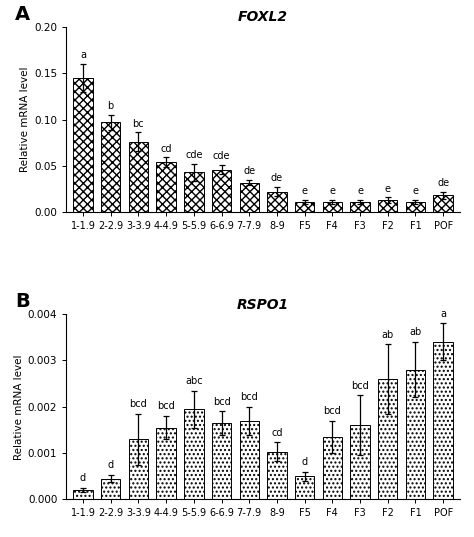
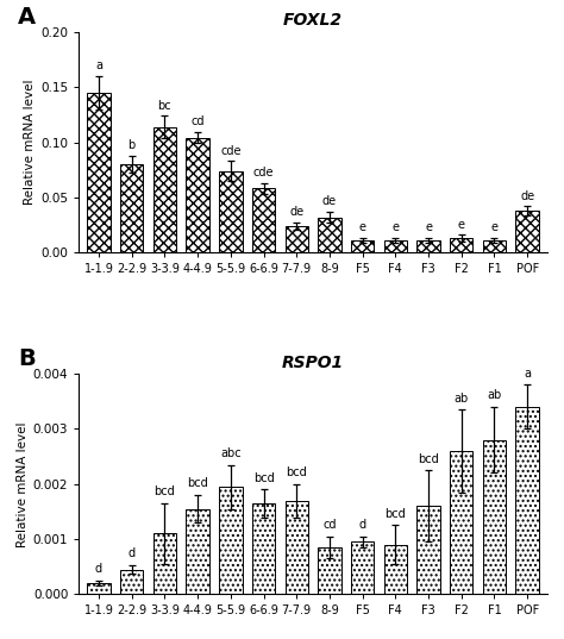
FOXL2/2-2.9: 0.097 -> 0.080
FOXL2/3-3.9: 0.076 -> 0.114
FOXL2/4-4.9: 0.054 -> 0.104
FOXL2/5-5.9: 0.043 -> 0.074
FOXL2/6-6.9: 0.046 -> 0.058
FOXL2/7-7.9: 0.032 -> 0.024
FOXL2/8-9: 0.022 -> 0.032
FOXL2/POF: 0.018 -> 0.038
RSPO1/3-3.9: 0.00130 -> 0.00110
RSPO1/8-9: 0.00103 -> 0.00085
RSPO1/F5: 0.00050 -> 0.00095
RSPO1/F4: 0.00135 -> 0.00090
